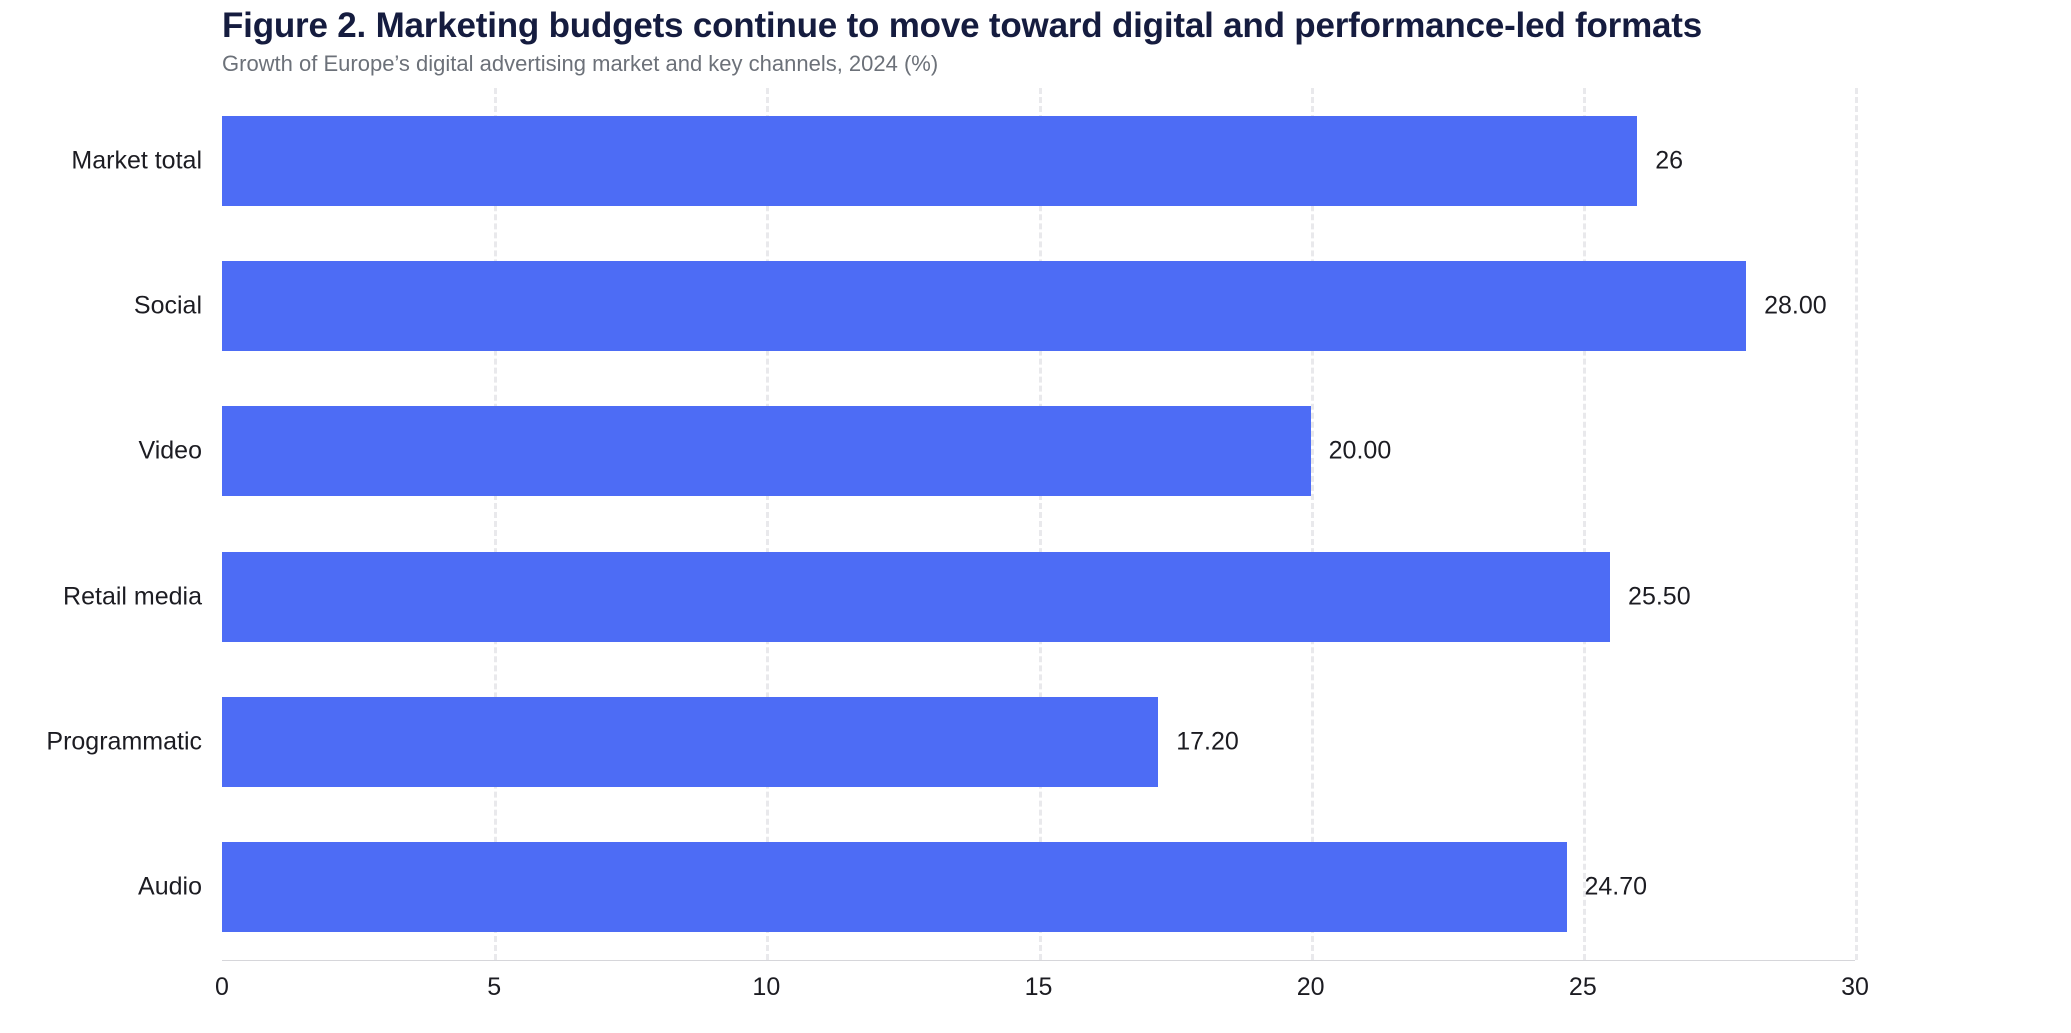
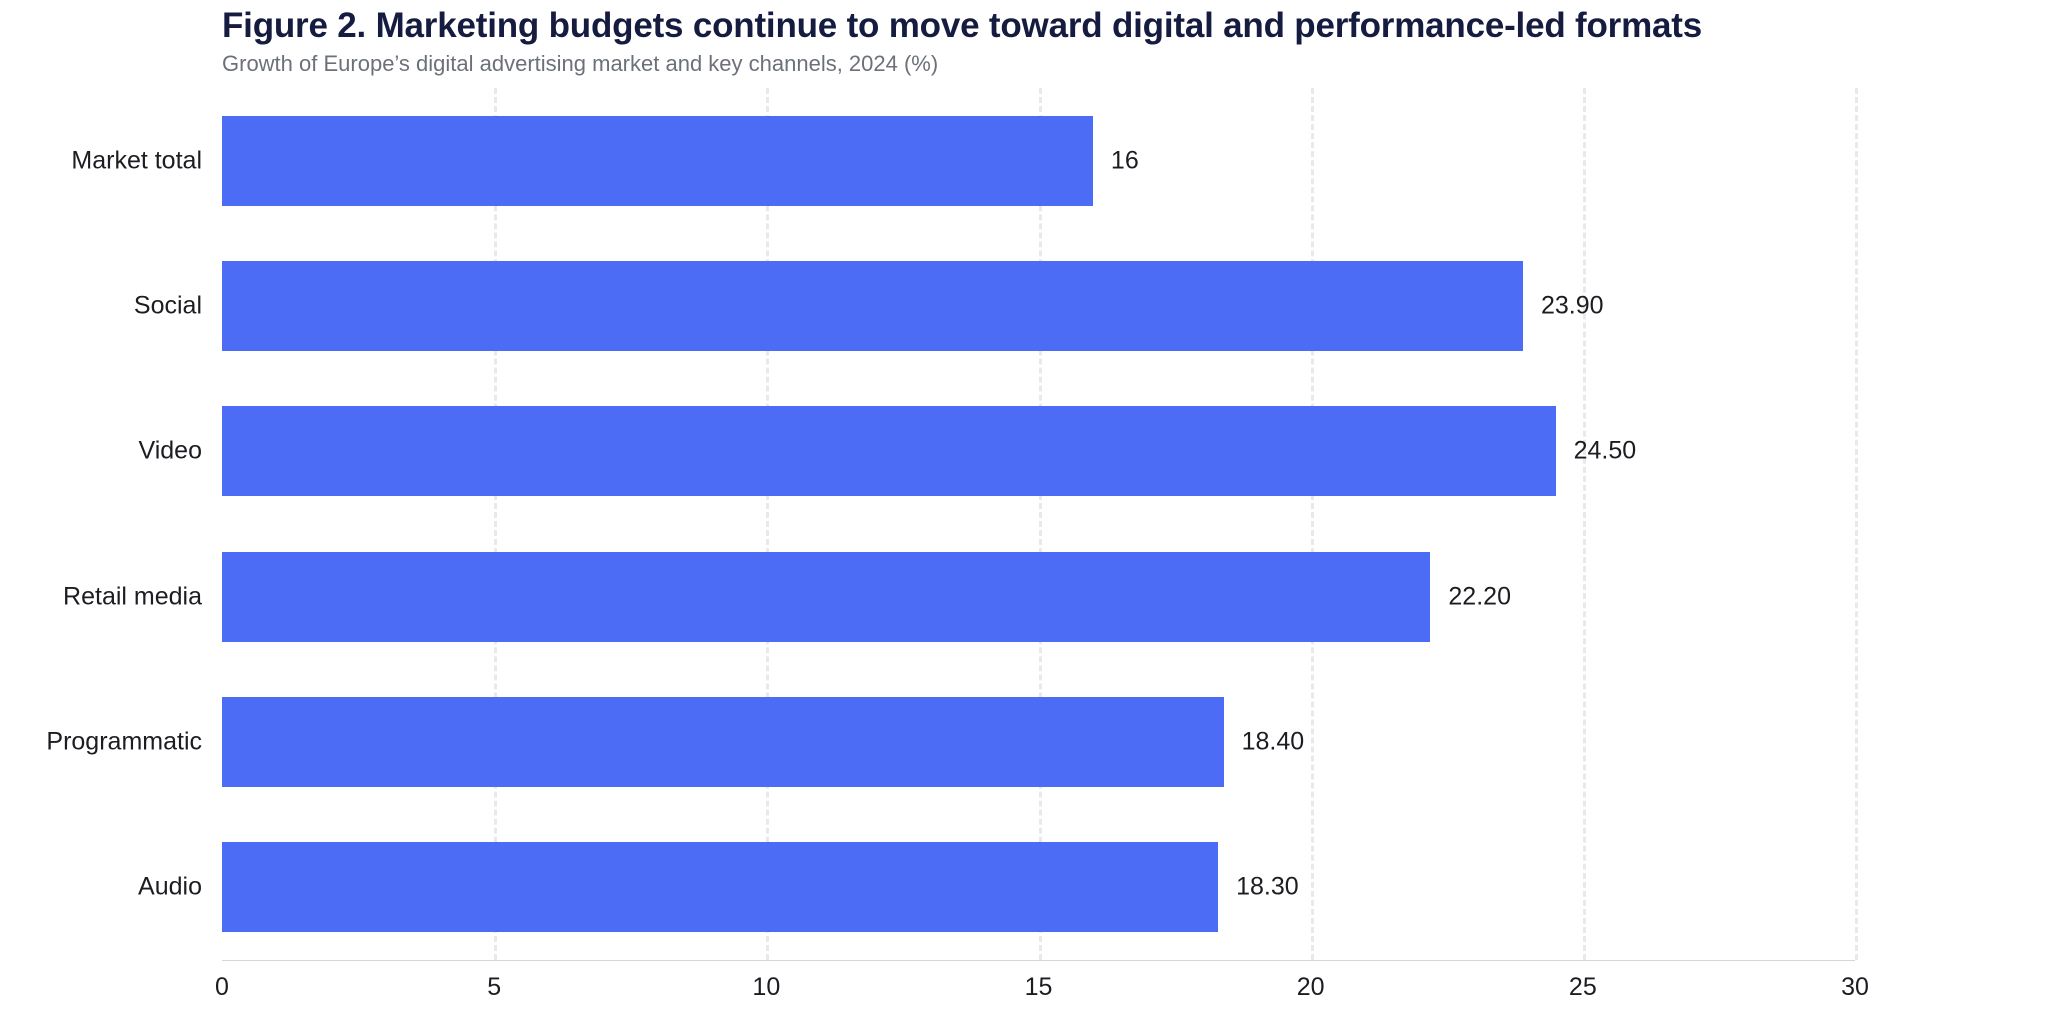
Market total: 26 -> 16
Social: 28.00 -> 23.90
Video: 20.00 -> 24.50
Retail media: 25.50 -> 22.20
Programmatic: 17.20 -> 18.40
Audio: 24.70 -> 18.30
